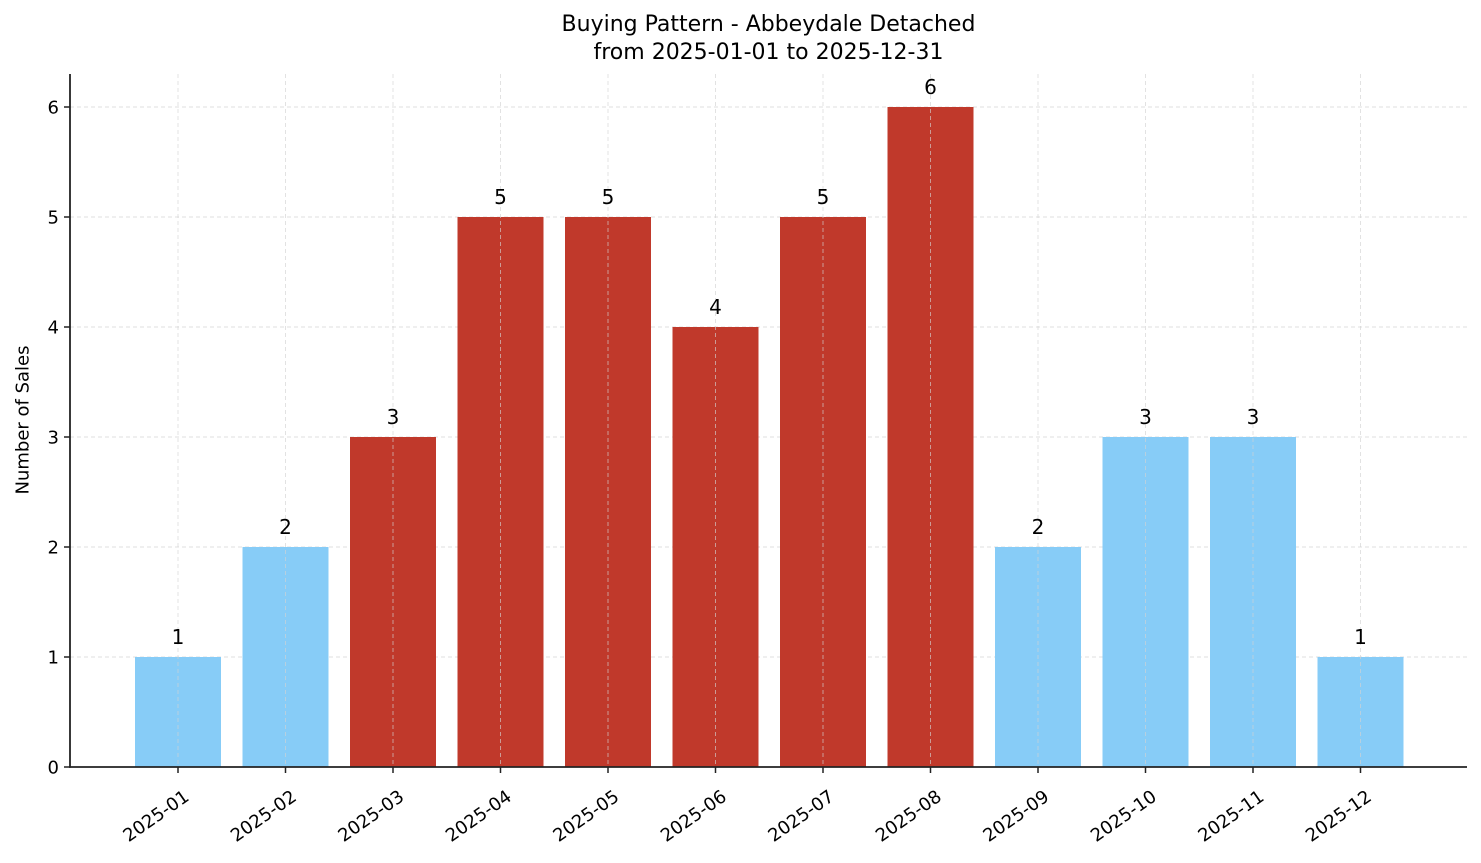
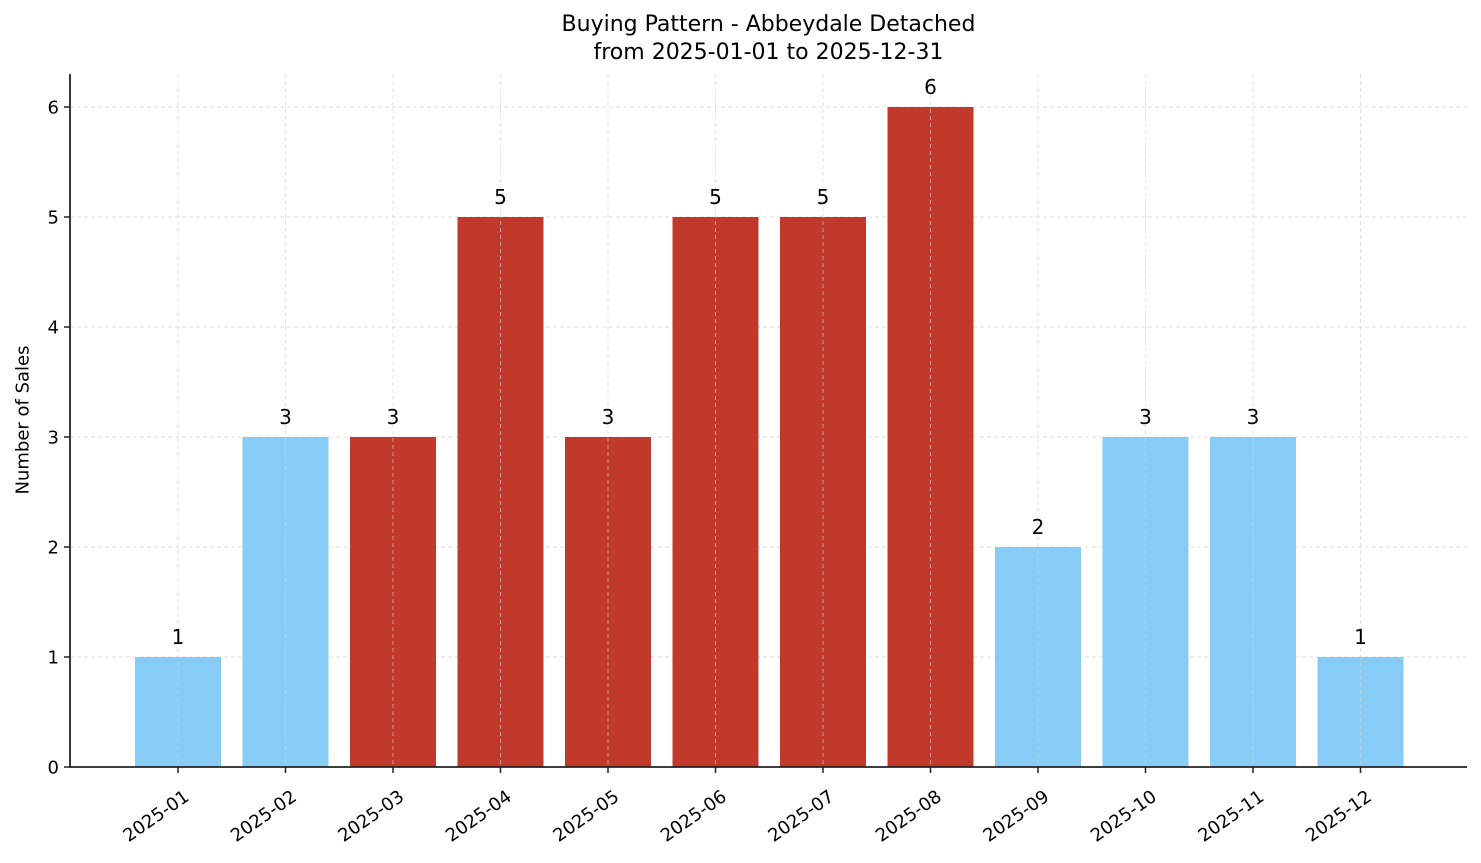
2025-02: 2 -> 3
2025-05: 5 -> 3
2025-06: 4 -> 5
